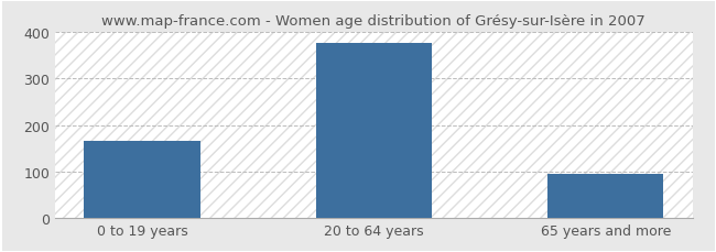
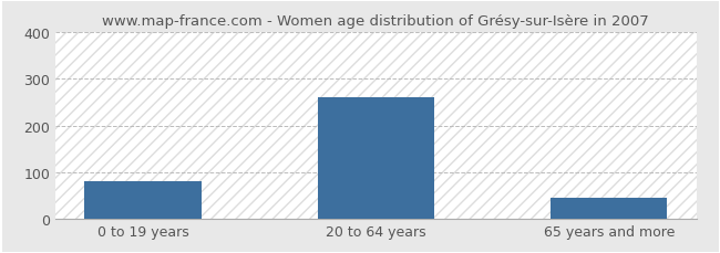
0 to 19 years: 166 -> 80
20 to 64 years: 376 -> 260
65 years and more: 94 -> 45
